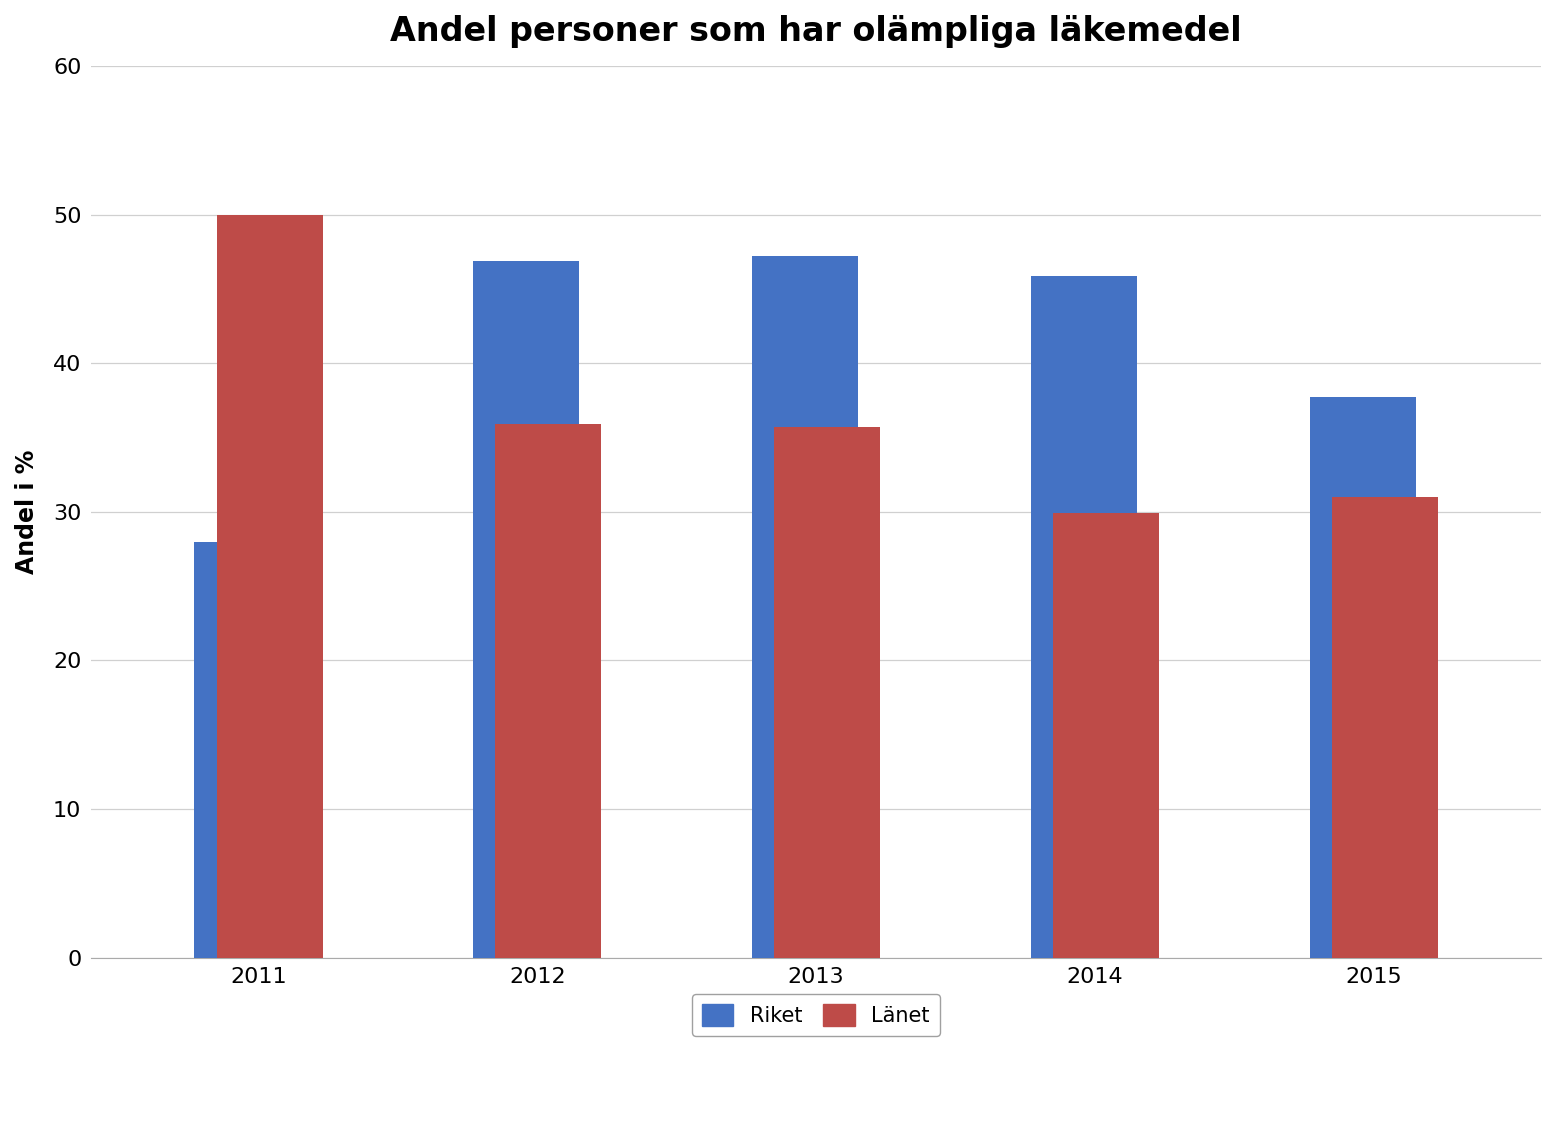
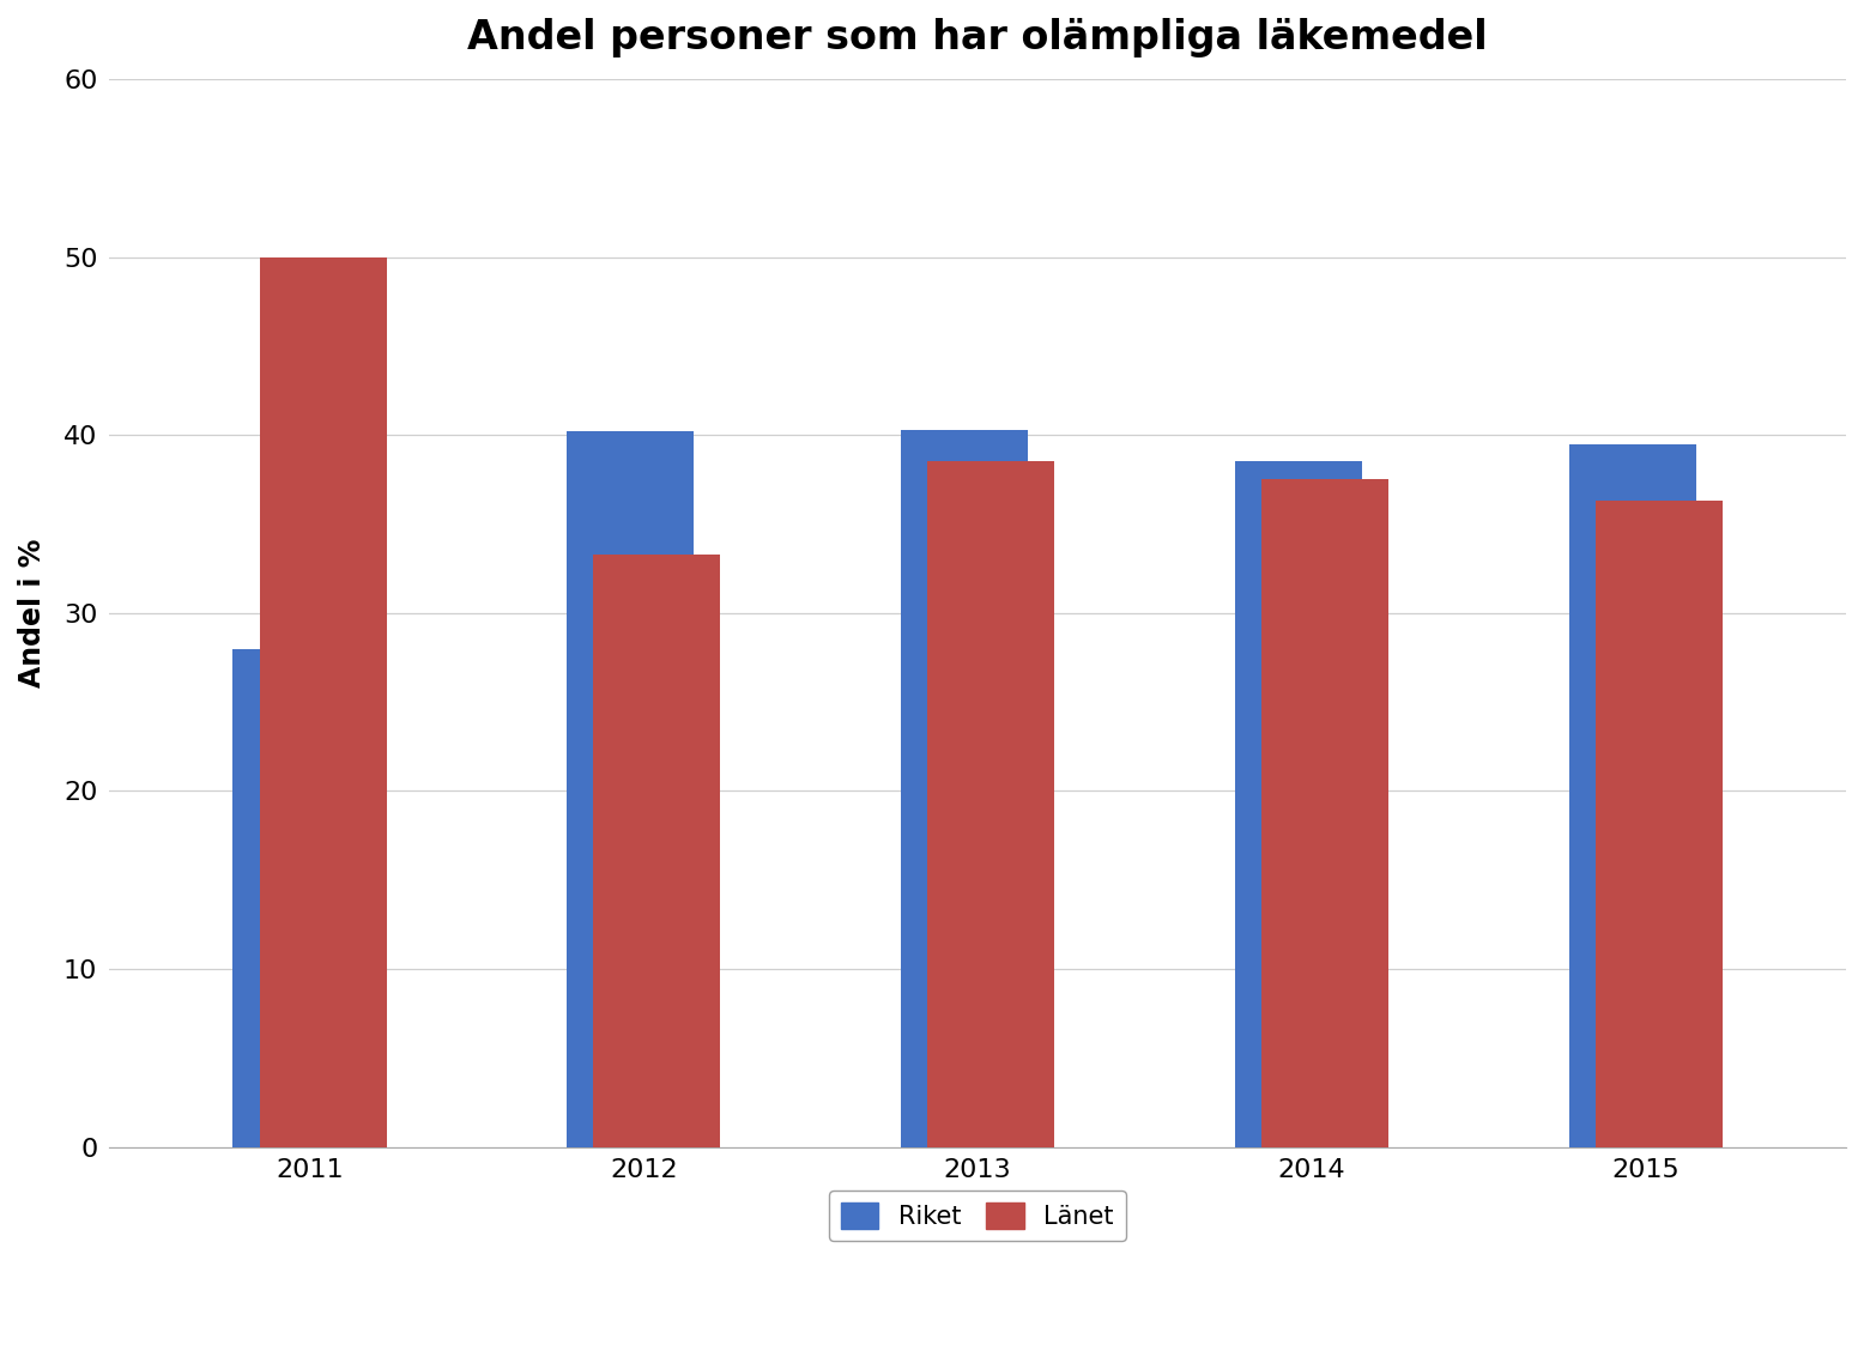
Riket/2012: 46.9 -> 40.2
Länet/2012: 35.9 -> 33.3
Riket/2013: 47.2 -> 40.3
Länet/2013: 35.7 -> 38.5
Riket/2014: 45.9 -> 38.5
Länet/2014: 29.9 -> 37.5
Riket/2015: 37.7 -> 39.5
Länet/2015: 31.0 -> 36.3
